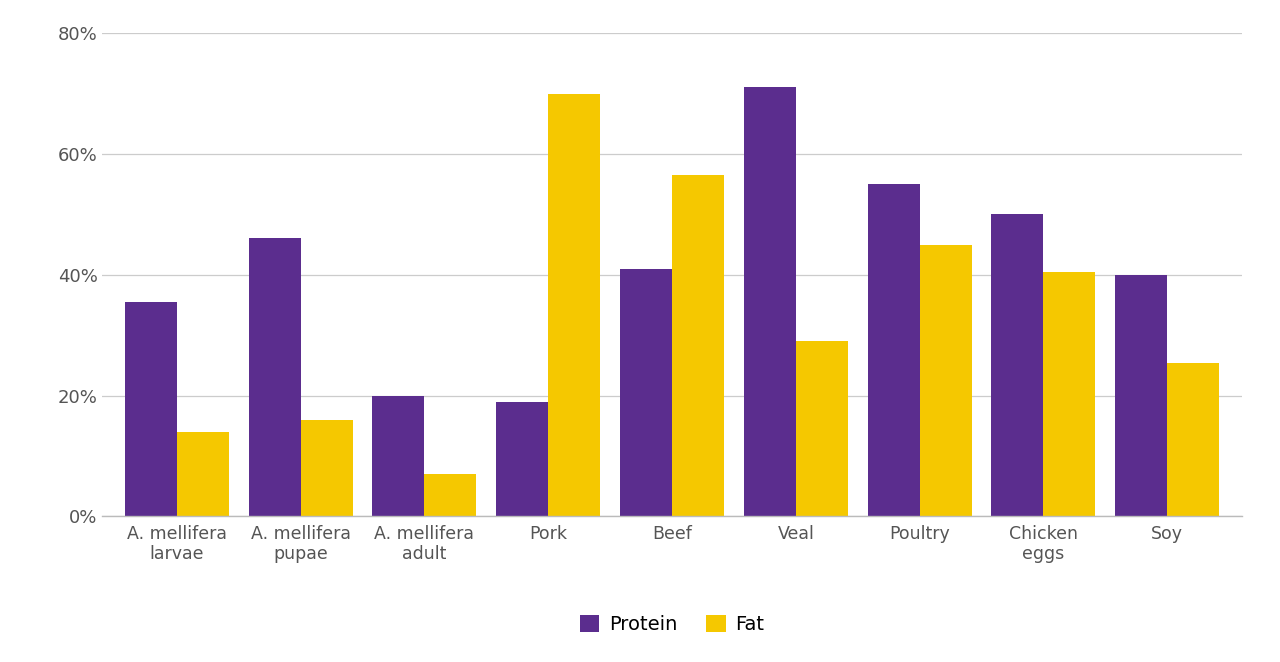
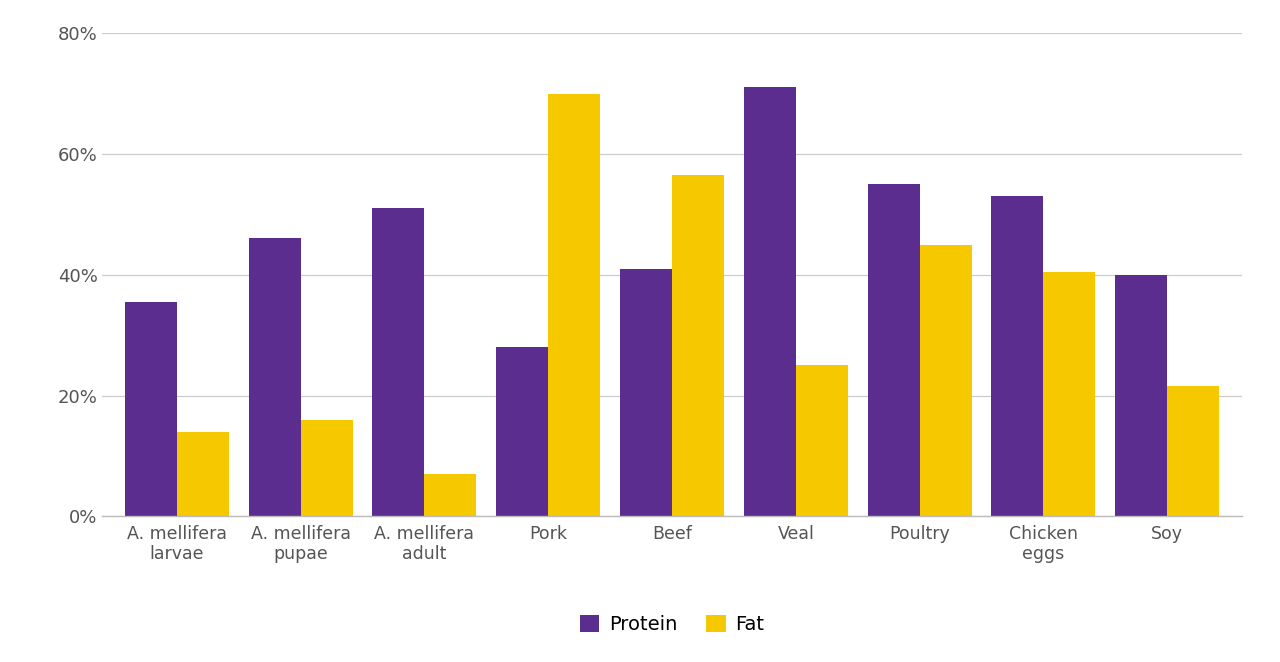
Protein/A. mellifera adult: 20.0% -> 51.0%
Protein/Pork: 19.0% -> 28.0%
Fat/Veal: 29.0% -> 25.0%
Protein/Chicken eggs: 50.0% -> 53.0%
Fat/Soy: 25.4% -> 21.5%
